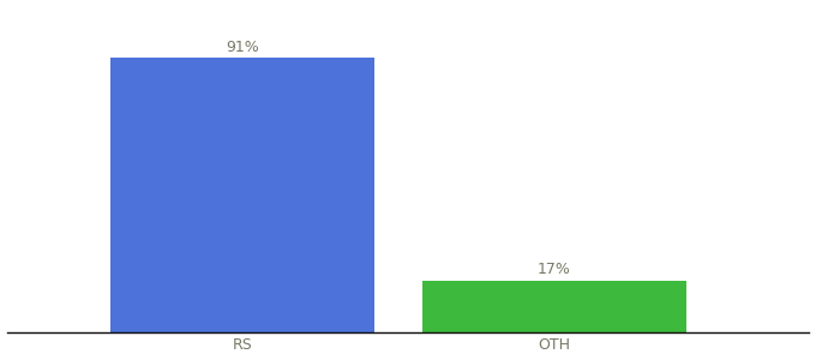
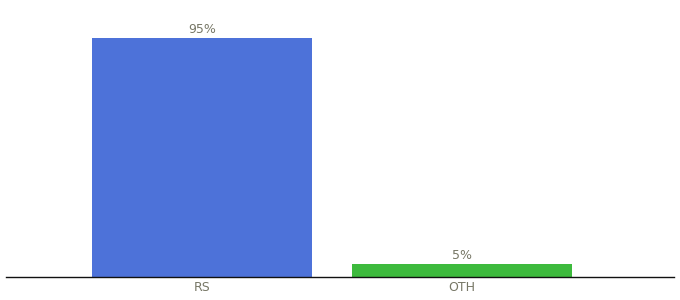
RS: 91% -> 95%
OTH: 17% -> 5%
